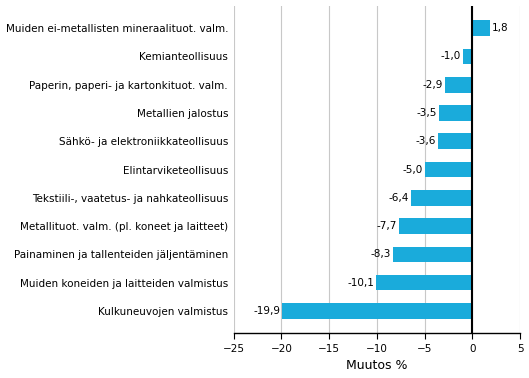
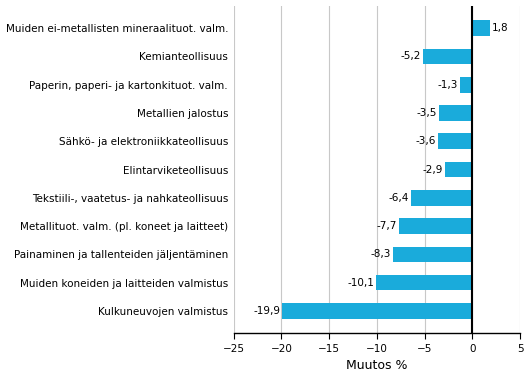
Kemianteollisuus: -1,0 -> -5,2
Paperin, paperi- ja kartonkituot. valm.: -2,9 -> -1,3
Elintarviketeollisuus: -5,0 -> -2,9
